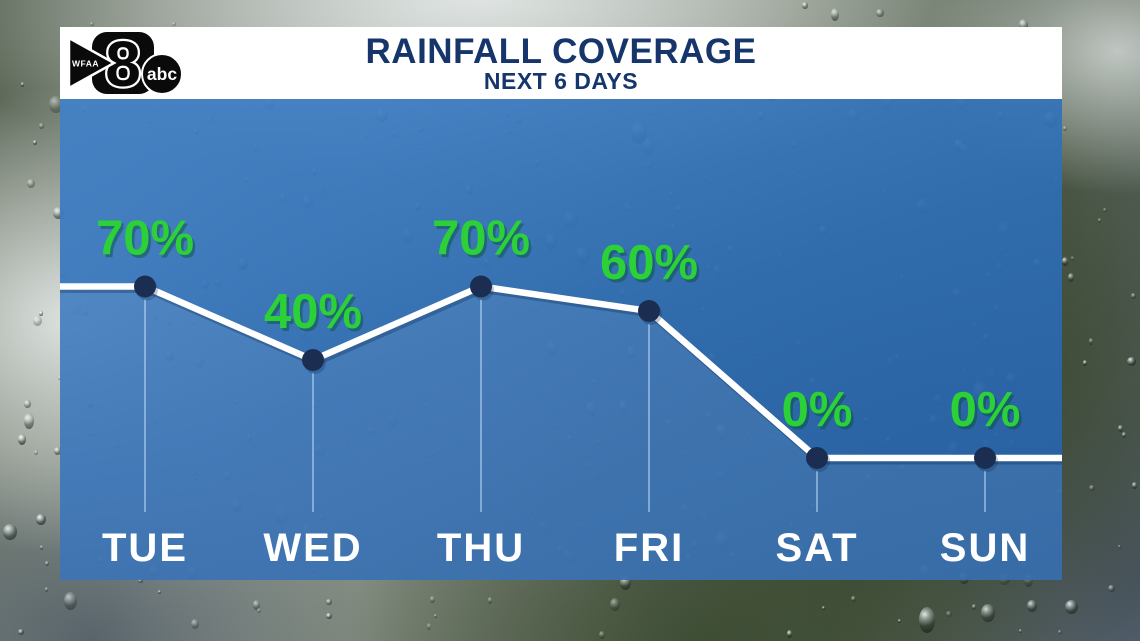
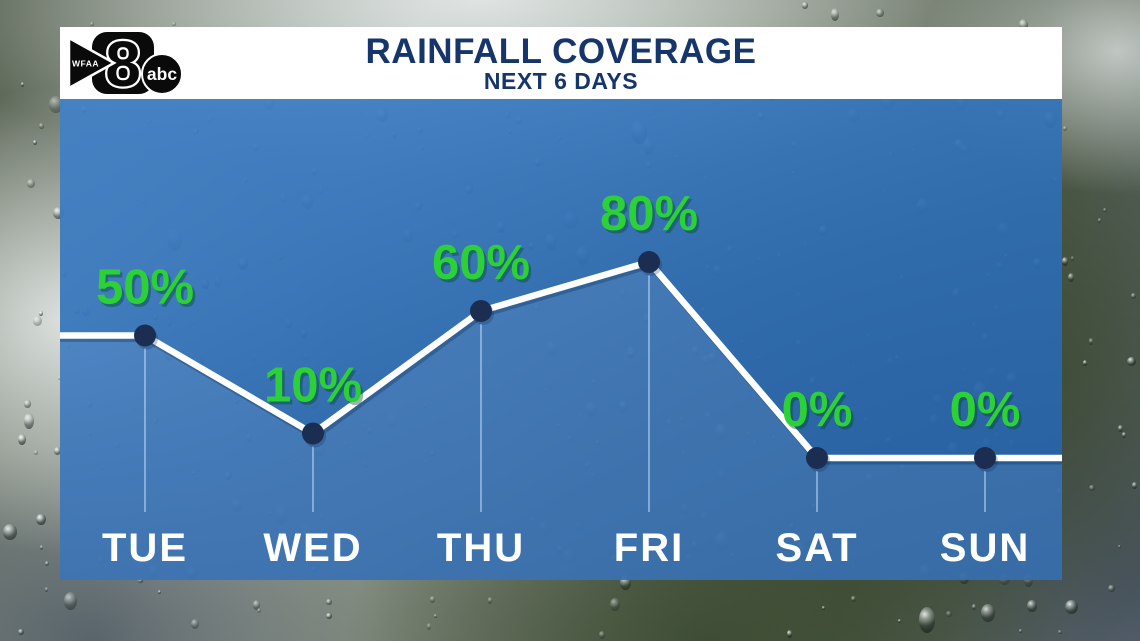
TUE: 70% -> 50%
WED: 40% -> 10%
THU: 70% -> 60%
FRI: 60% -> 80%
